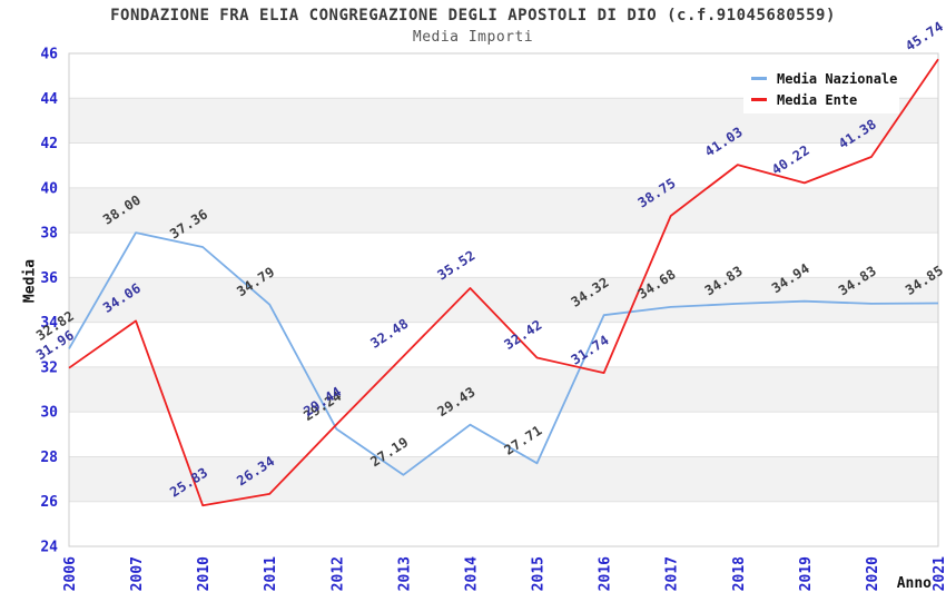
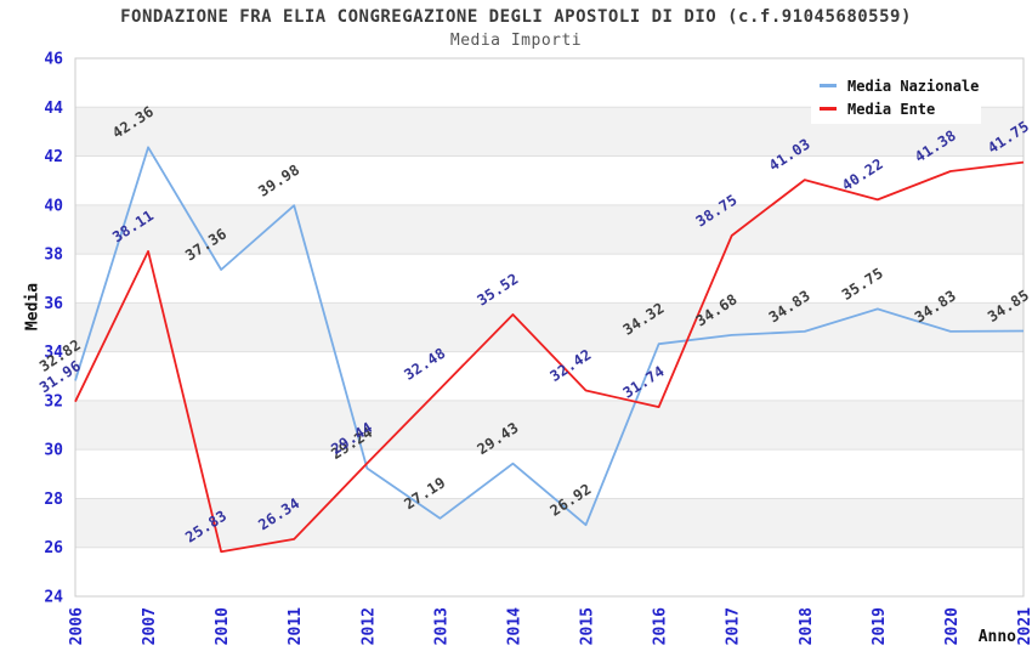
Media Nazionale/2007: 38.00 -> 42.36
Media Ente/2007: 34.06 -> 38.11
Media Nazionale/2011: 34.79 -> 39.98
Media Nazionale/2015: 27.71 -> 26.92
Media Nazionale/2019: 34.94 -> 35.75
Media Ente/2021: 45.74 -> 41.75
